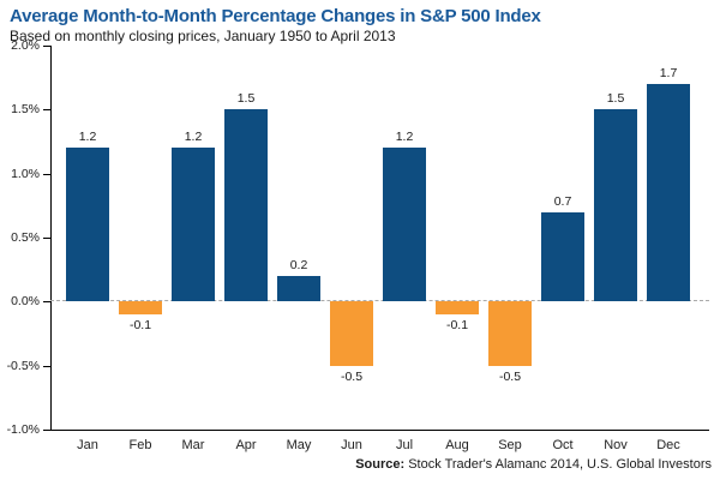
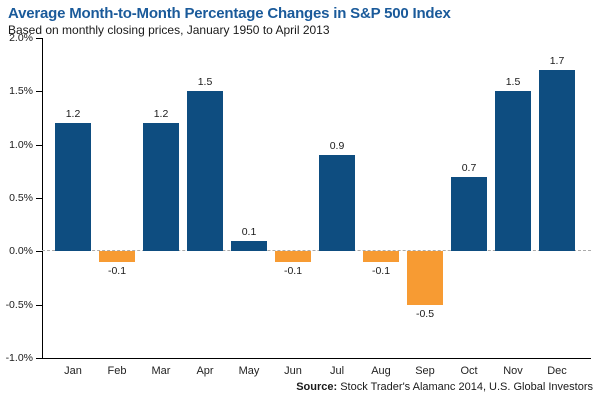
May: 0.2 -> 0.1
Jun: -0.5 -> -0.1
Jul: 1.2 -> 0.9
